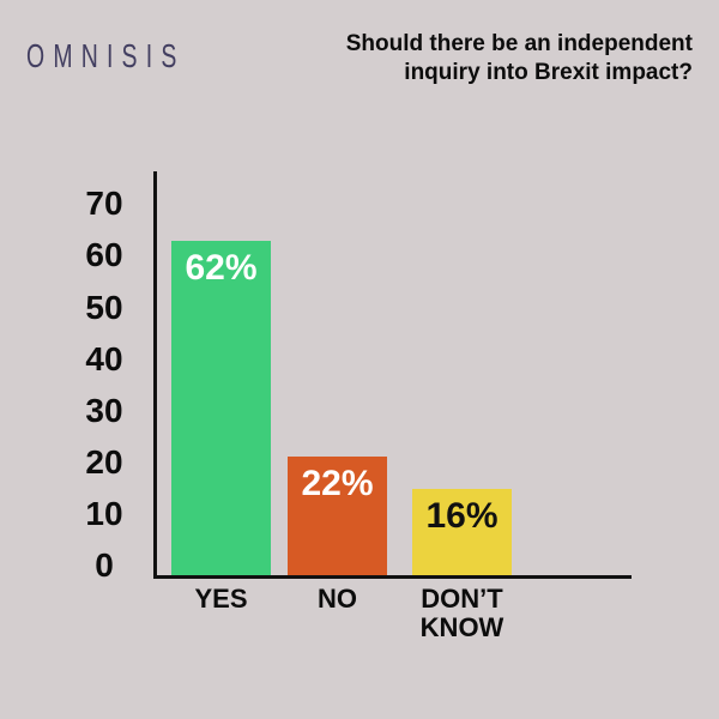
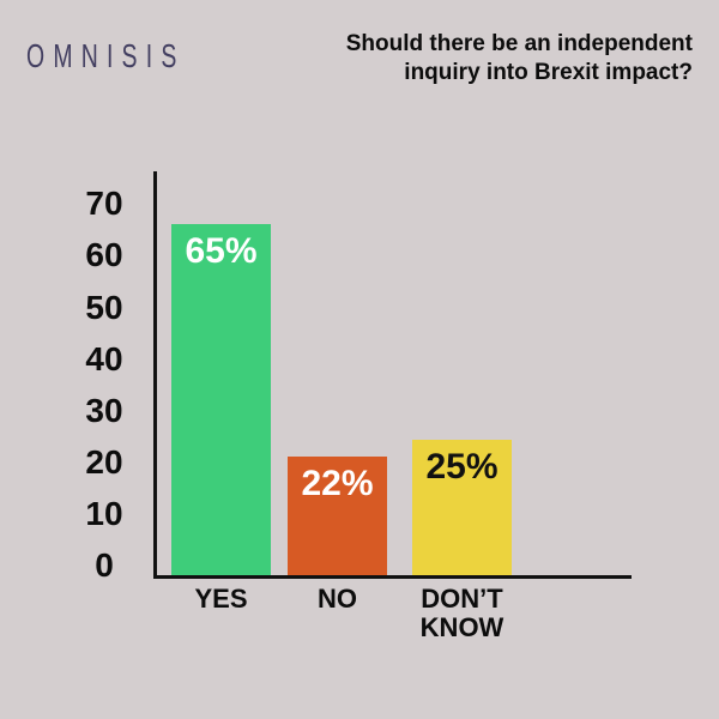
YES: 62% -> 65%
DON’T KNOW: 16% -> 25%
